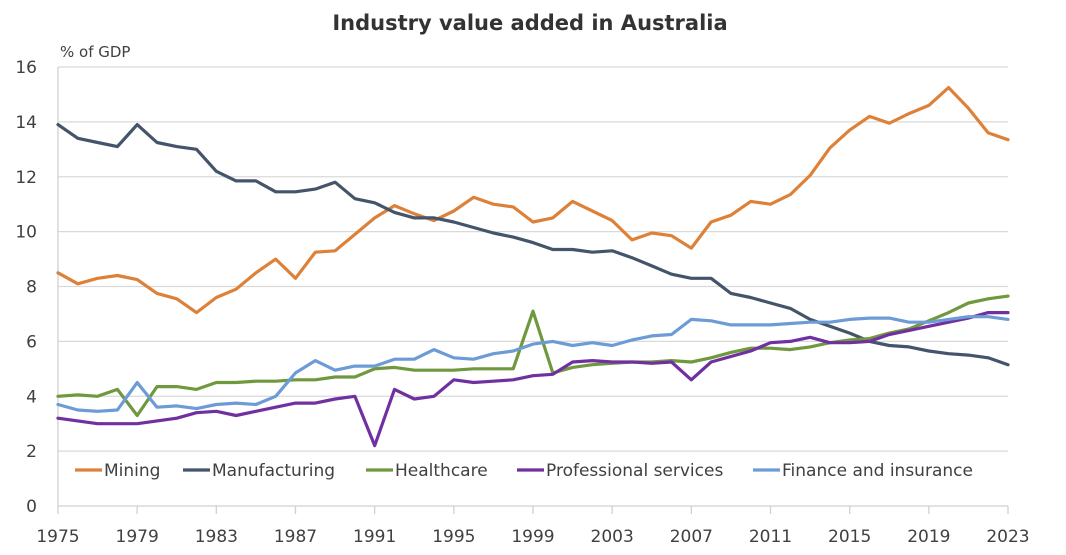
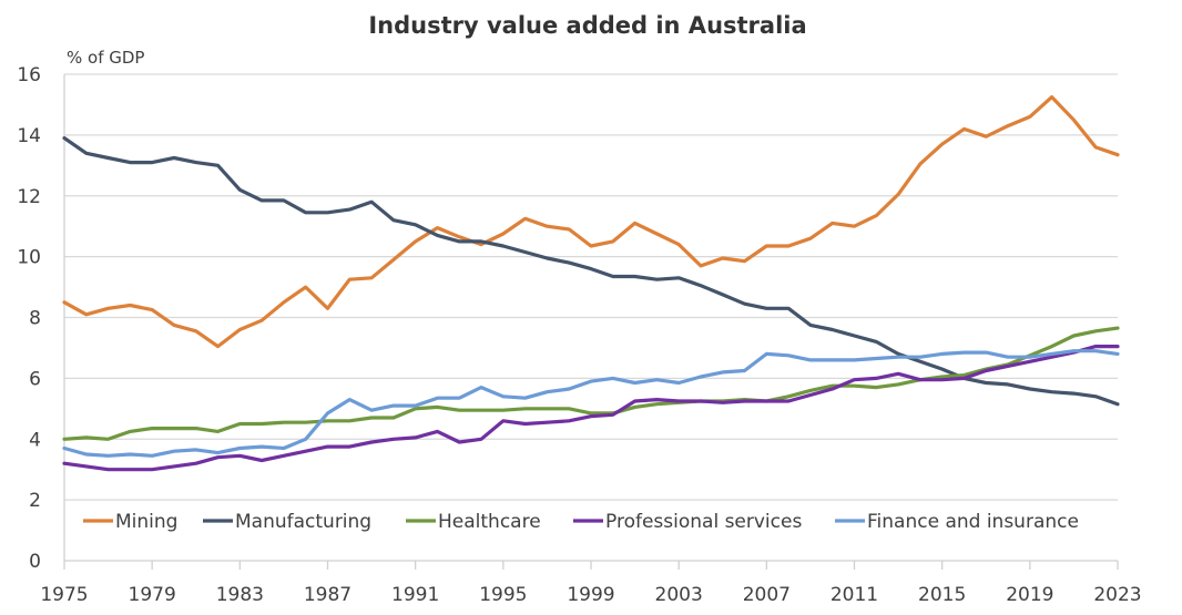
Manufacturing/1979: 13.9 -> 13.1
Healthcare/1979: 3.3 -> 4.3
Finance and insurance/1979: 4.5 -> 3.5
Professional services/1991: 2.2 -> 4.0
Healthcare/1999: 7.1 -> 4.8
Mining/2007: 9.4 -> 10.3
Professional services/2007: 4.6 -> 5.2
